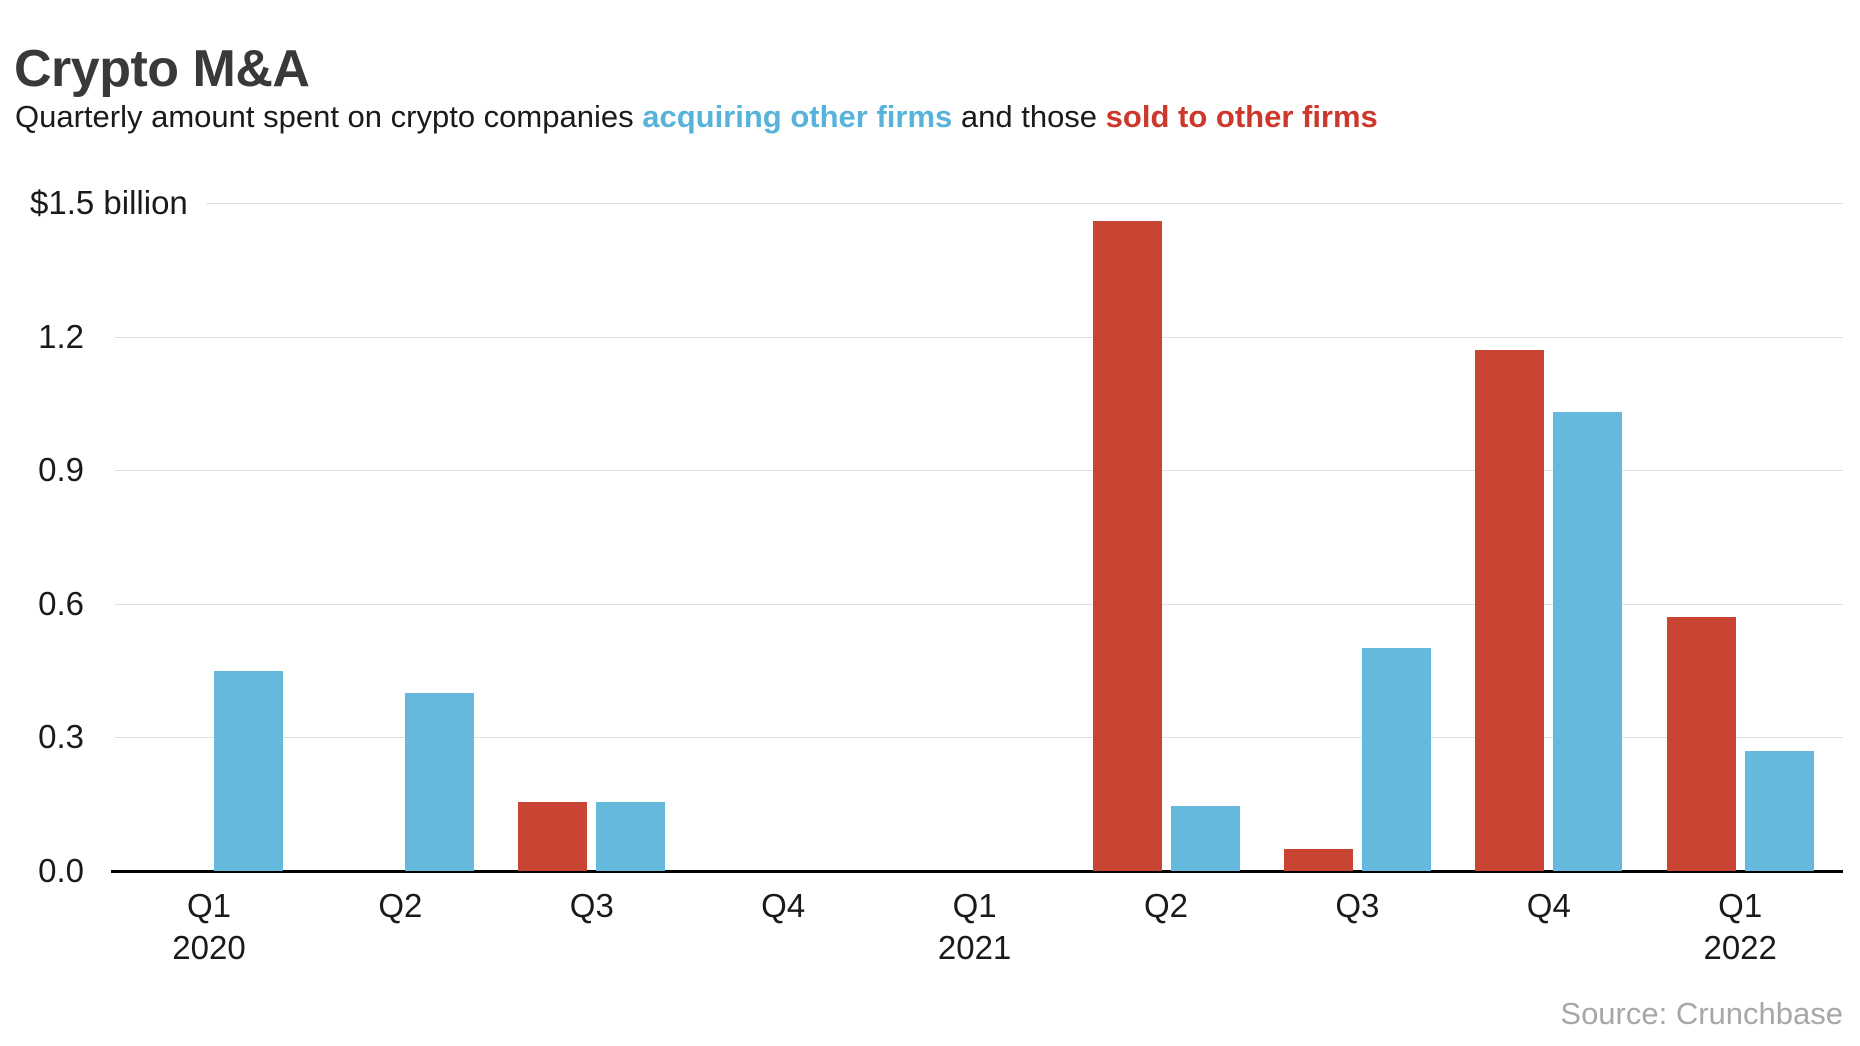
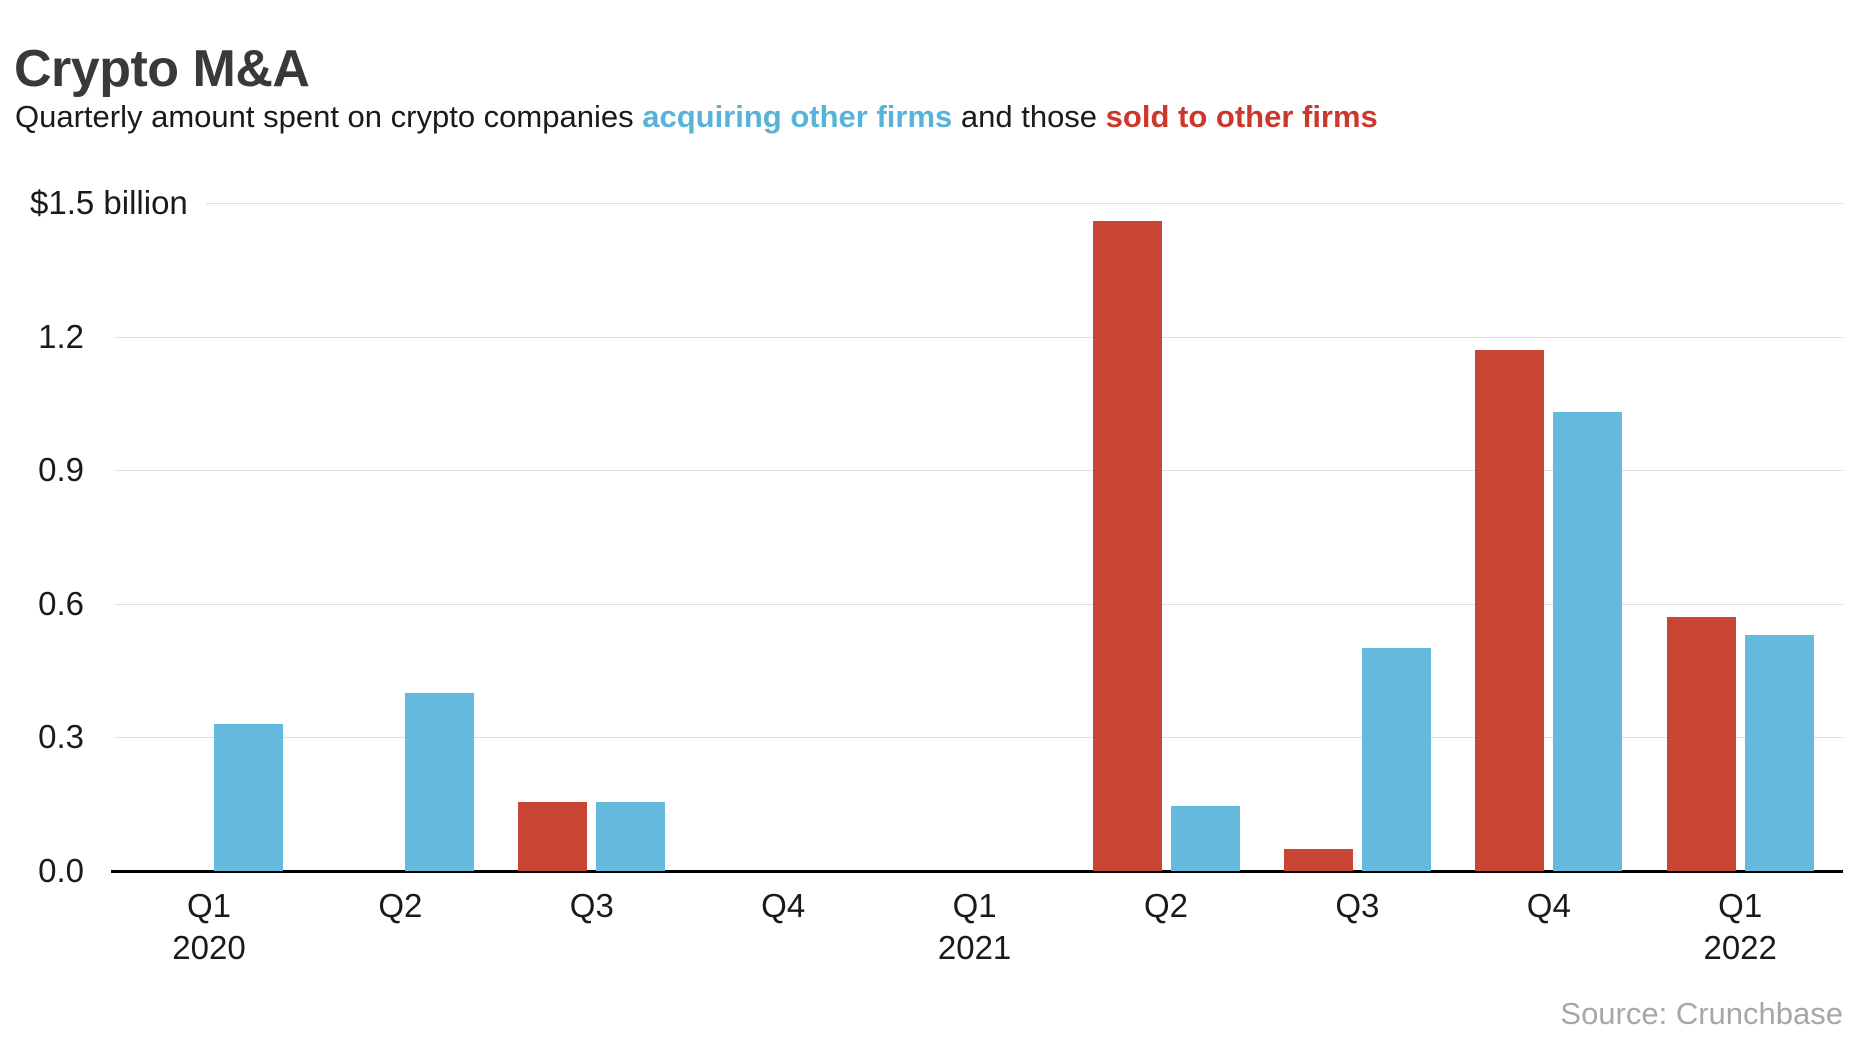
acquiring other firms/Q1 2020: 0.45 -> 0.33
acquiring other firms/Q1 2022: 0.27 -> 0.53
